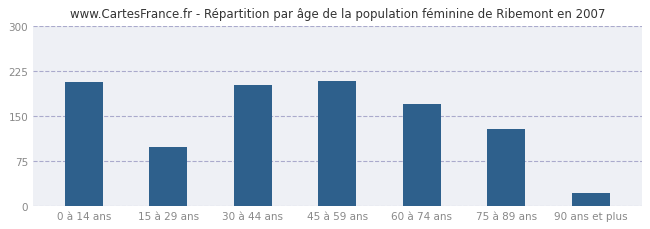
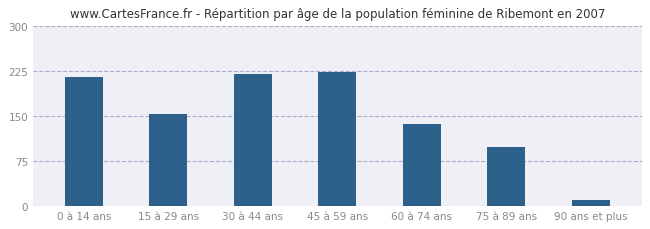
0 à 14 ans: 206 -> 215
15 à 29 ans: 98 -> 153
30 à 44 ans: 202 -> 220
45 à 59 ans: 208 -> 223
60 à 74 ans: 170 -> 137
75 à 89 ans: 128 -> 98
90 ans et plus: 22 -> 10
